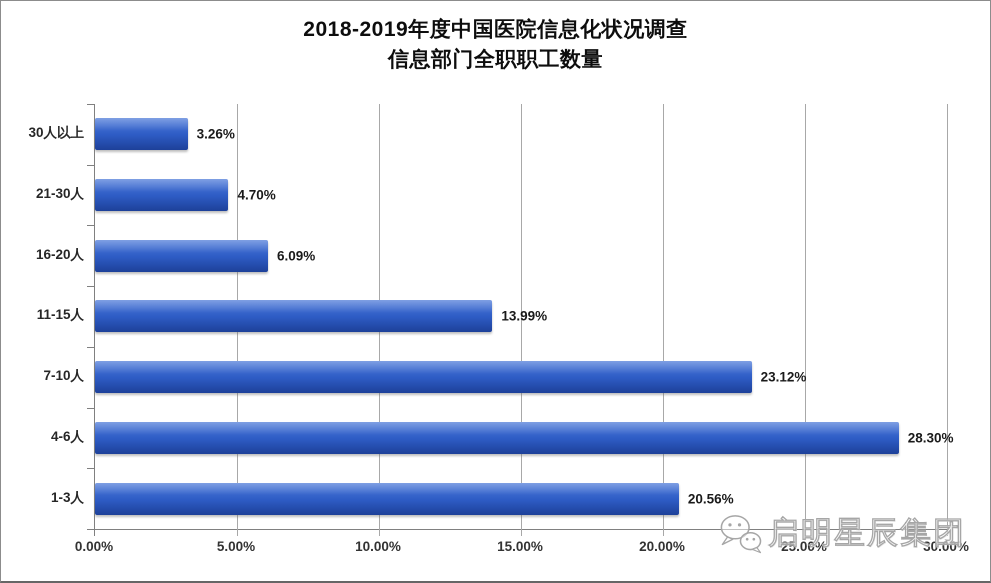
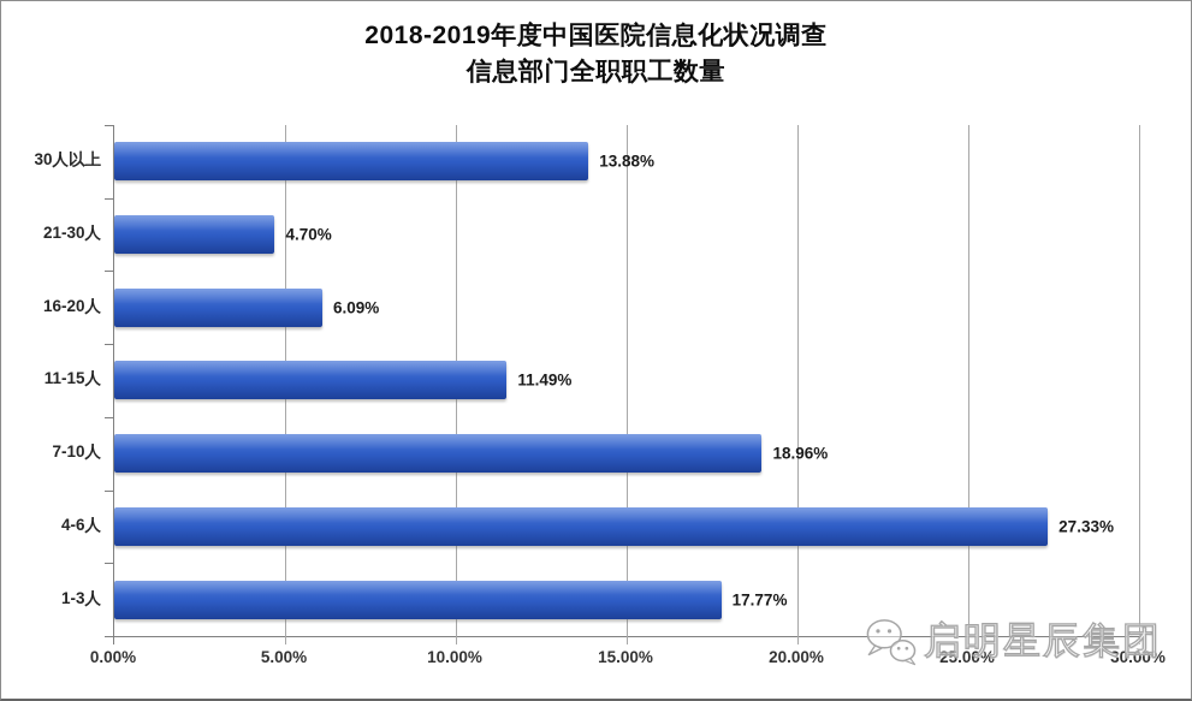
30人以上: 3.26% -> 13.88%
11-15人: 13.99% -> 11.49%
7-10人: 23.12% -> 18.96%
4-6人: 28.30% -> 27.33%
1-3人: 20.56% -> 17.77%
